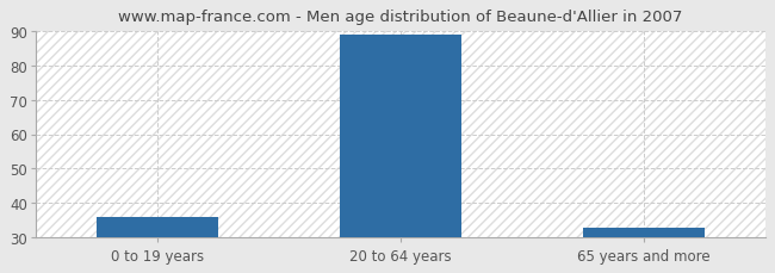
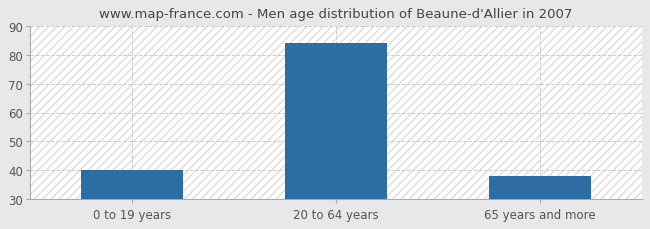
0 to 19 years: 36 -> 40
20 to 64 years: 89 -> 84
65 years and more: 33 -> 38
